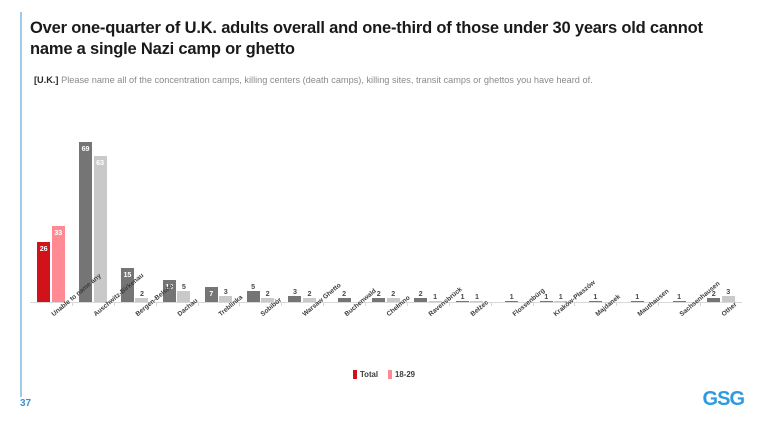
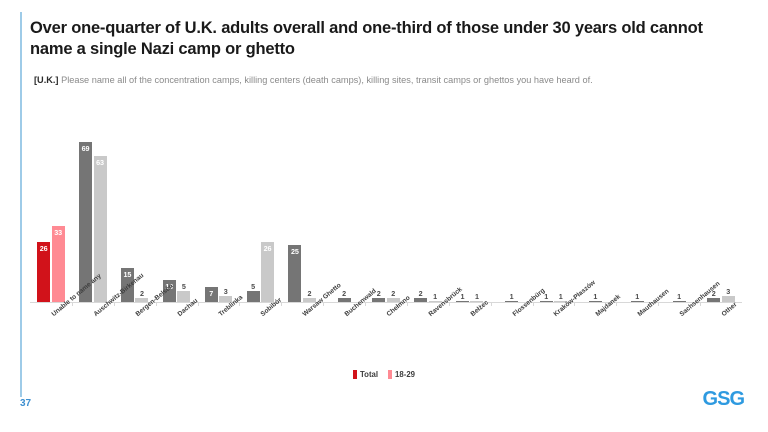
18-29/Sobibór: 2 -> 26
Total/Warsaw Ghetto: 3 -> 25
